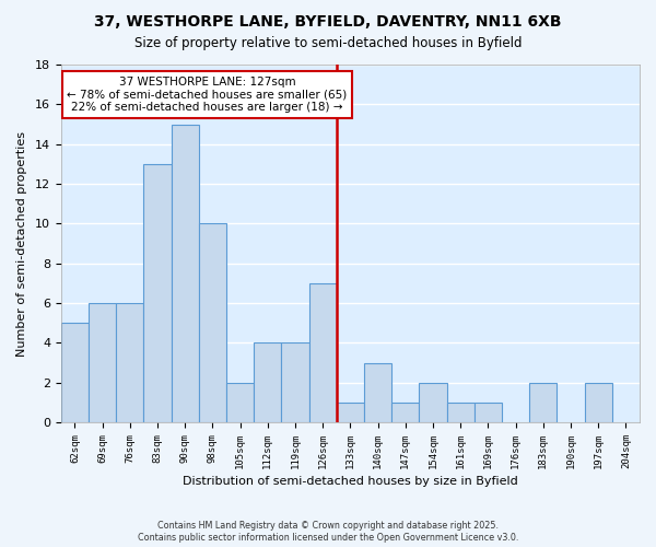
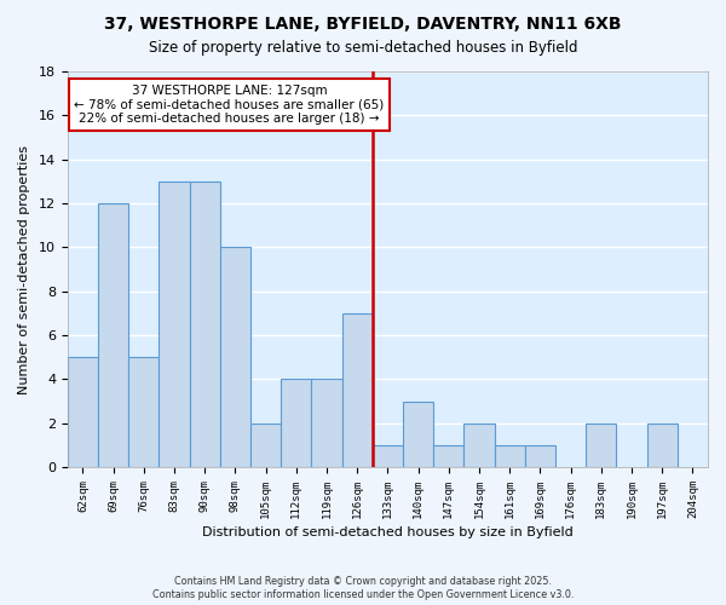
69sqm: 6 -> 12
76sqm: 6 -> 5
90sqm: 15 -> 13
